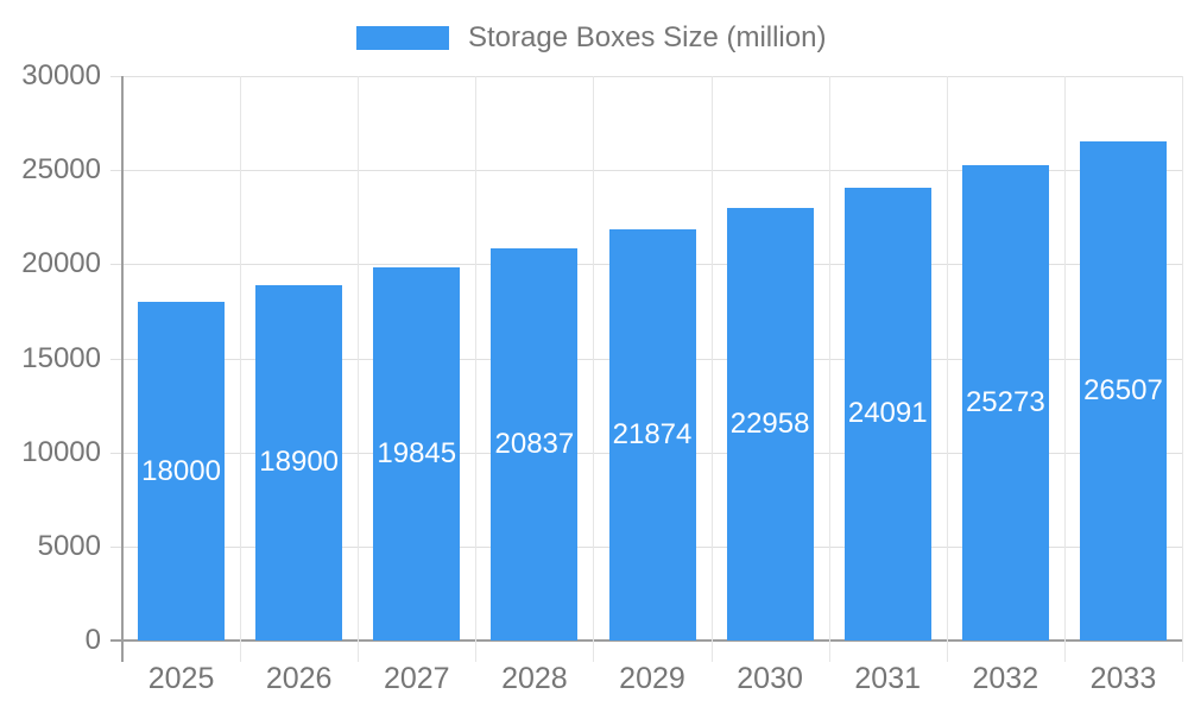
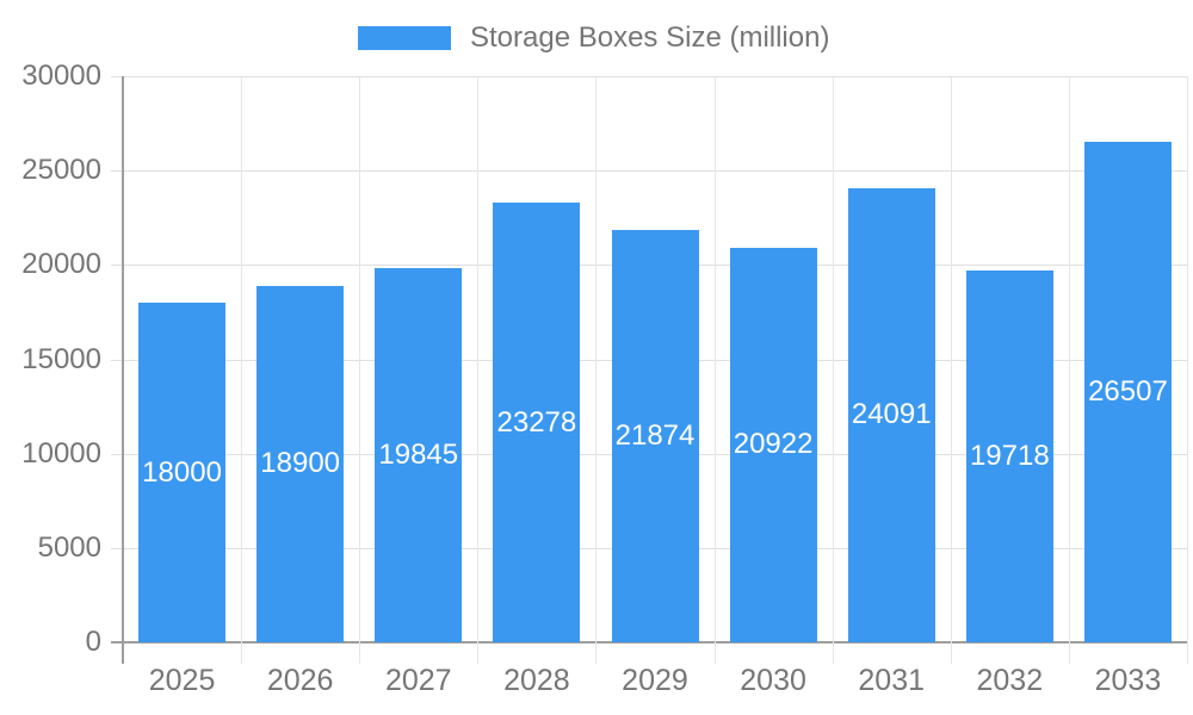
2028: 20837 -> 23278
2030: 22958 -> 20922
2032: 25273 -> 19718
